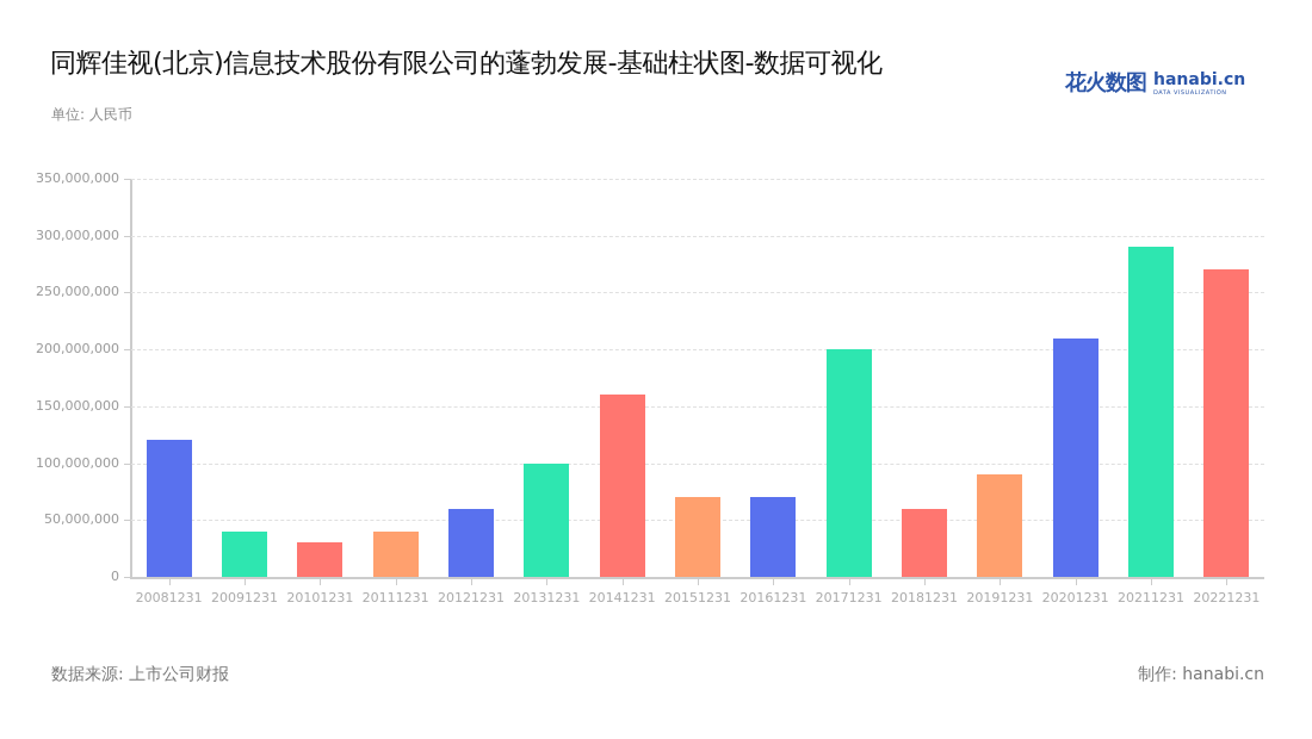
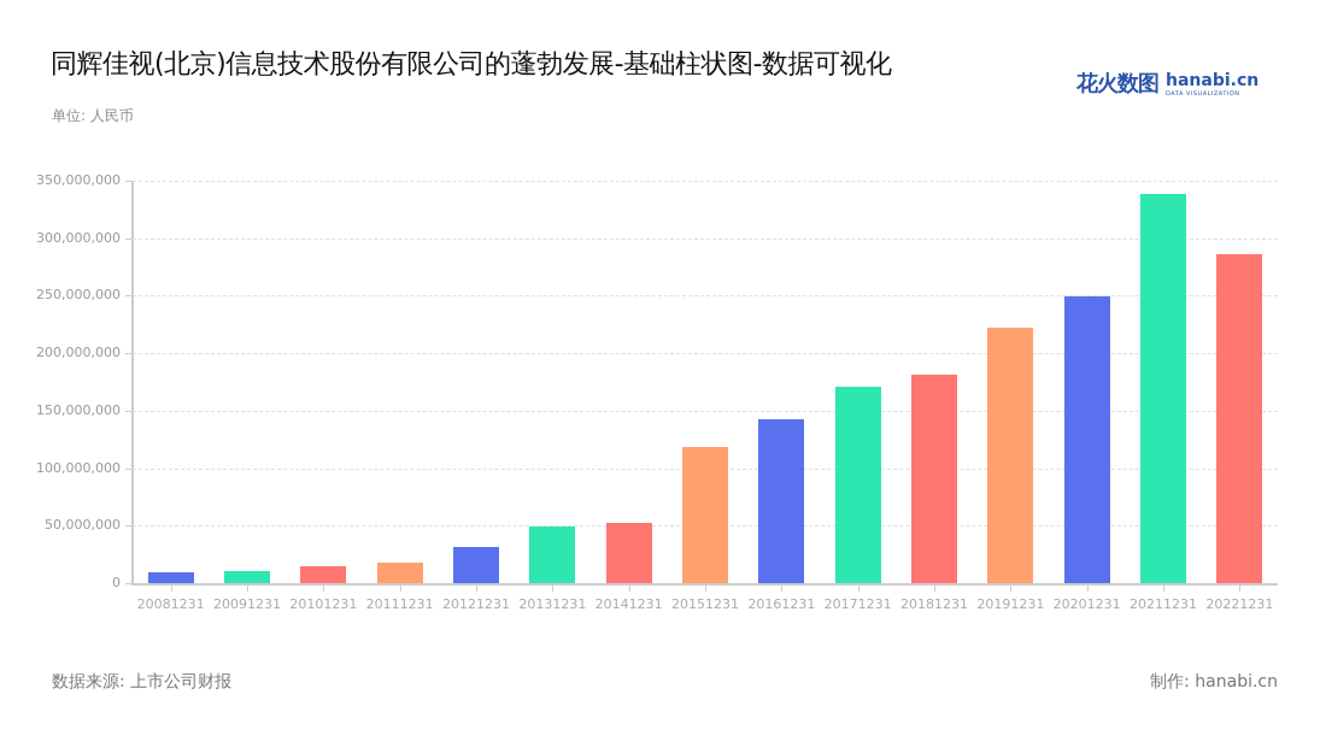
20081231: 120000000 -> 10000000
20091231: 40000000 -> 10000000
20101231: 30000000 -> 10000000
20111231: 40000000 -> 20000000
20121231: 60000000 -> 30000000
20131231: 100000000 -> 50000000
20141231: 160000000 -> 50000000
20151231: 70000000 -> 120000000
20161231: 70000000 -> 140000000
20171231: 200000000 -> 170000000
20181231: 60000000 -> 180000000
20191231: 90000000 -> 220000000
20201231: 210000000 -> 250000000
20211231: 290000000 -> 340000000
20221231: 270000000 -> 290000000
